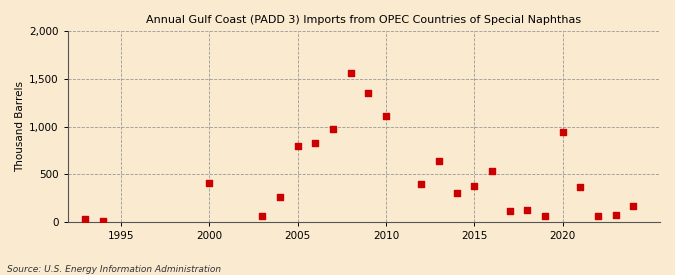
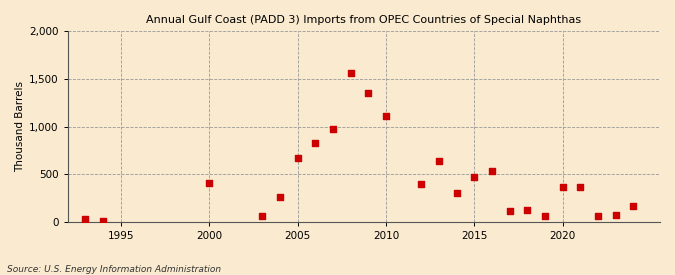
2005: 800 -> 670
2015: 380 -> 470
2020: 940 -> 360
